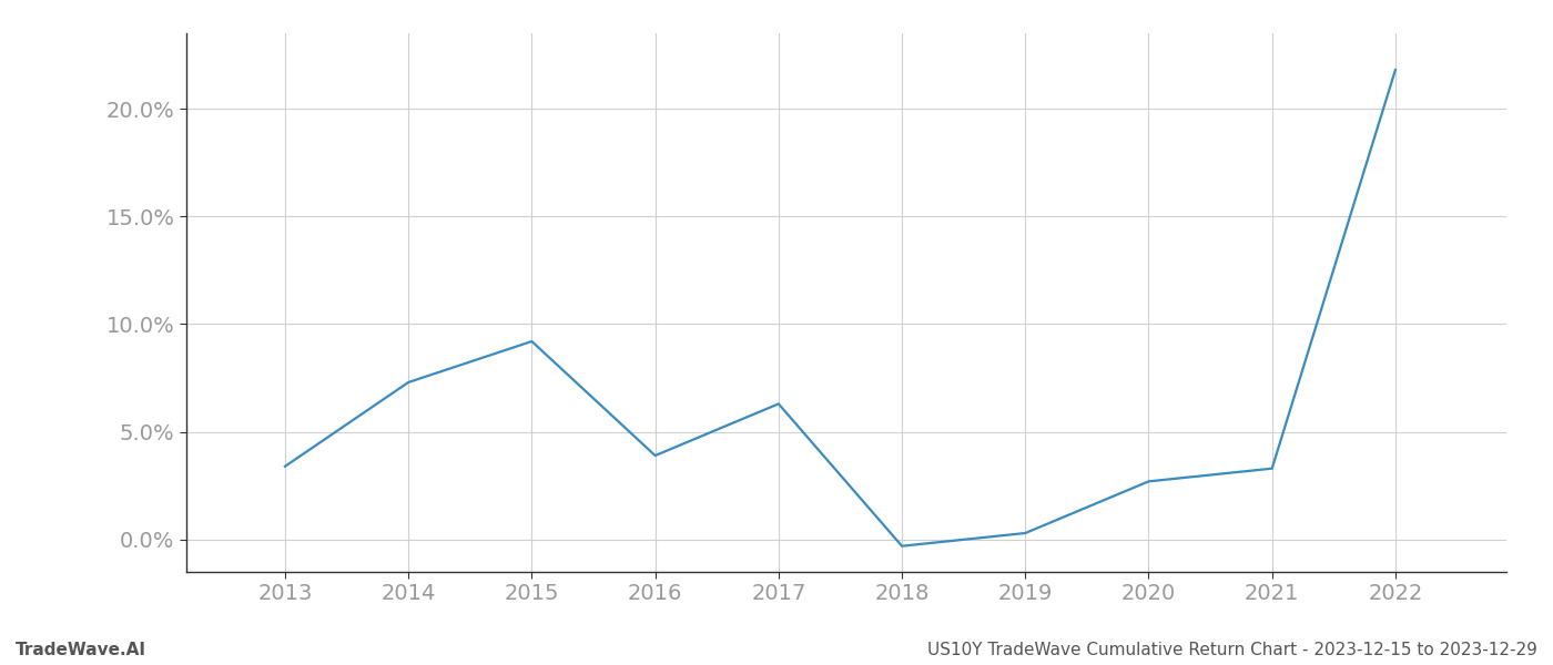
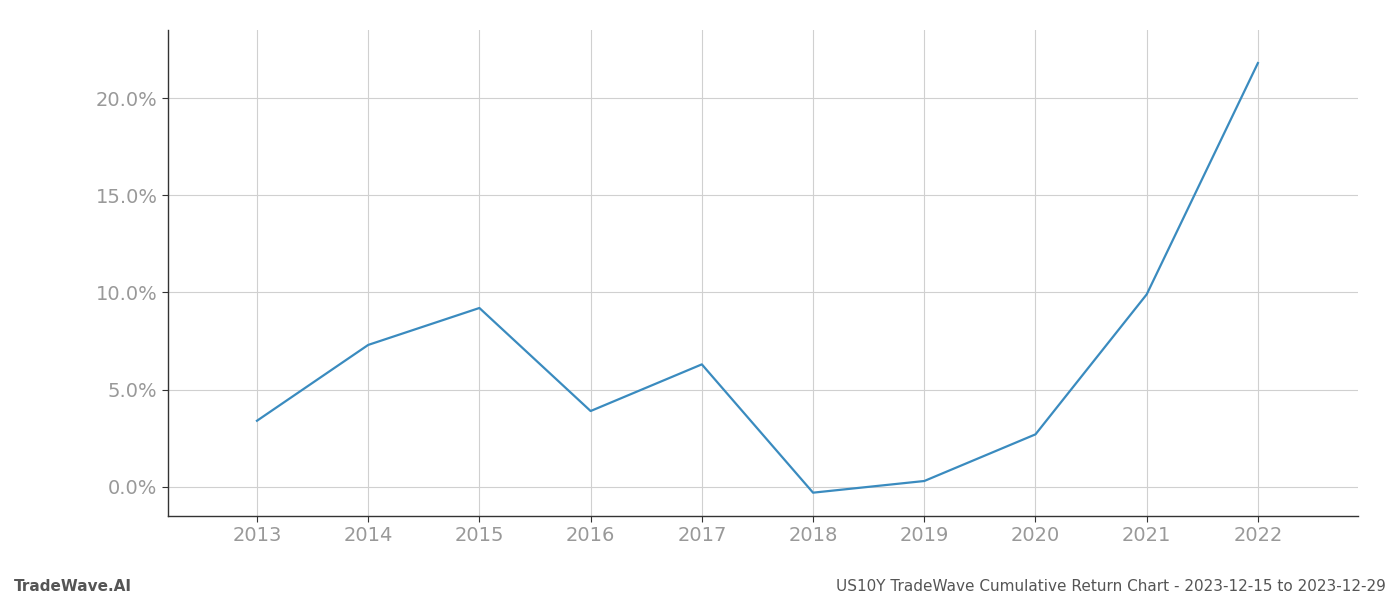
2021: 3.3% -> 9.9%
